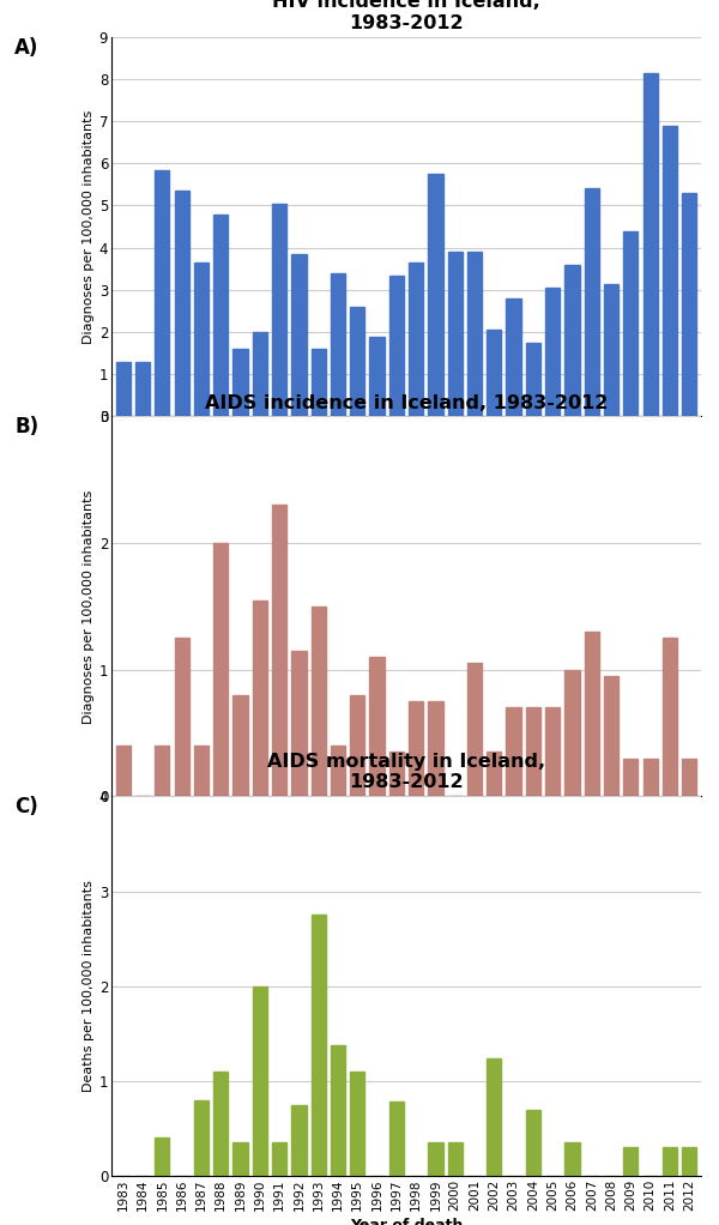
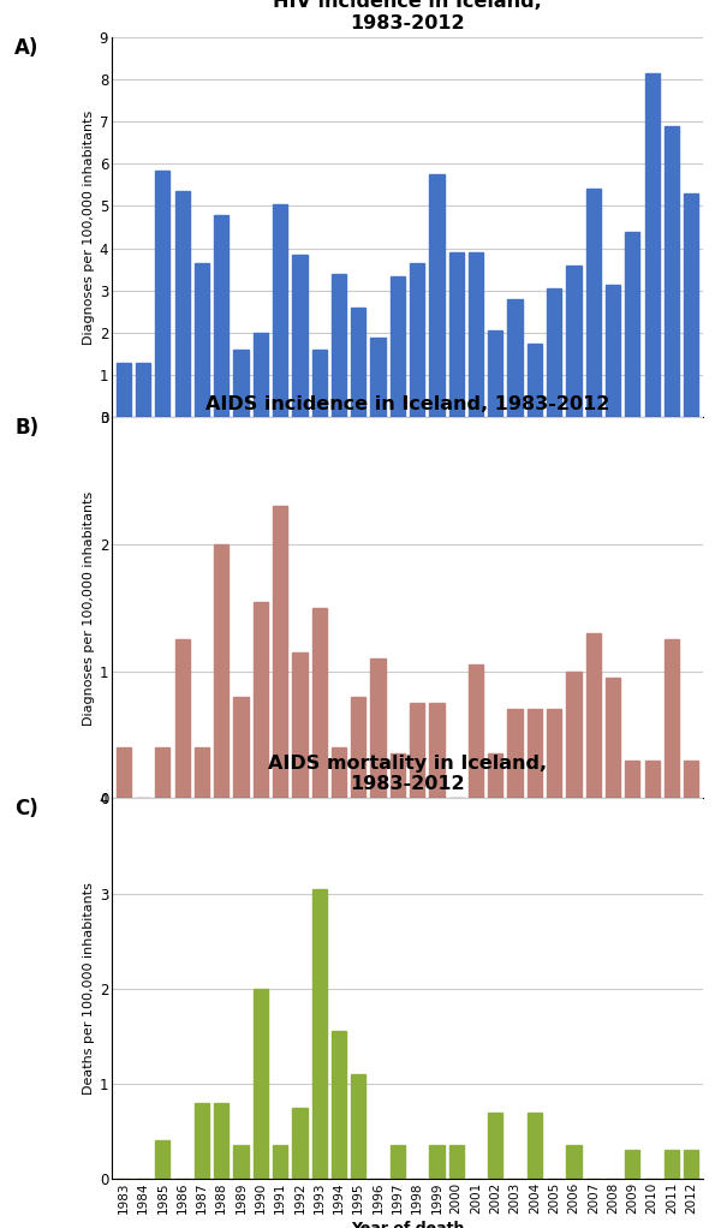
AIDS mortality in Iceland, 1983-2012/1988: 1.10 -> 0.80
AIDS mortality in Iceland, 1983-2012/1993: 2.76 -> 3.05
AIDS mortality in Iceland, 1983-2012/1994: 1.38 -> 1.55
AIDS mortality in Iceland, 1983-2012/1997: 0.78 -> 0.35
AIDS mortality in Iceland, 1983-2012/2002: 1.24 -> 0.70
